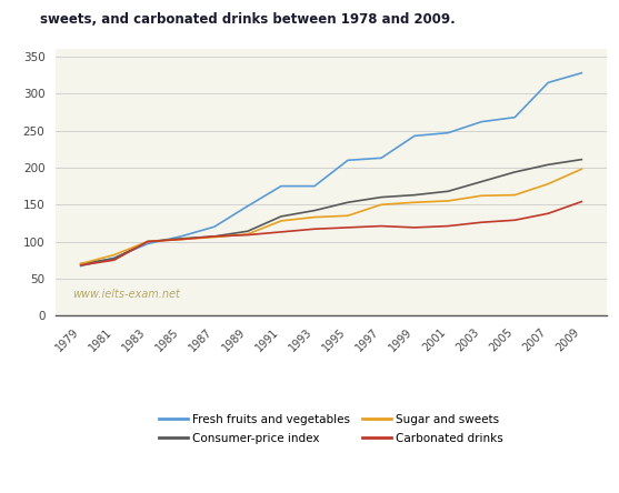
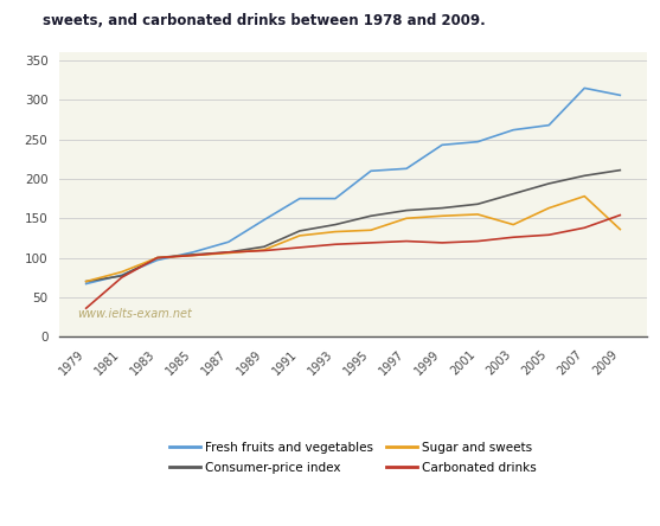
Carbonated drinks/1979: 68 -> 36
Sugar and sweets/2003: 162 -> 142
Fresh fruits and vegetables/2009: 328 -> 306
Sugar and sweets/2009: 198 -> 136
